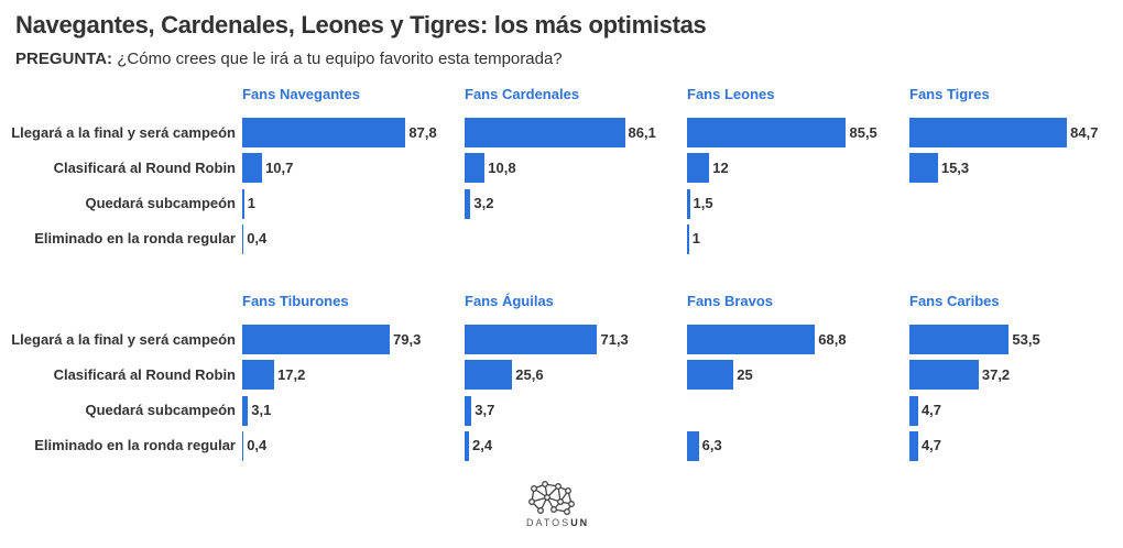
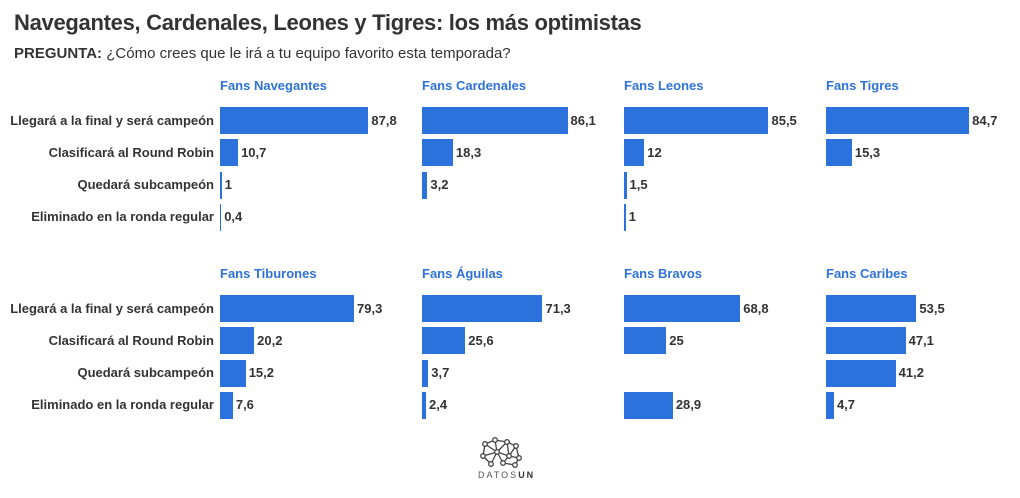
Fans Cardenales/Clasificará al Round Robin: 10,8 -> 18,3
Fans Tiburones/Clasificará al Round Robin: 17,2 -> 20,2
Fans Caribes/Clasificará al Round Robin: 37,2 -> 47,1
Fans Tiburones/Quedará subcampeón: 3,1 -> 15,2
Fans Caribes/Quedará subcampeón: 4,7 -> 41,2
Fans Tiburones/Eliminado en la ronda regular: 0,4 -> 7,6
Fans Bravos/Eliminado en la ronda regular: 6,3 -> 28,9
